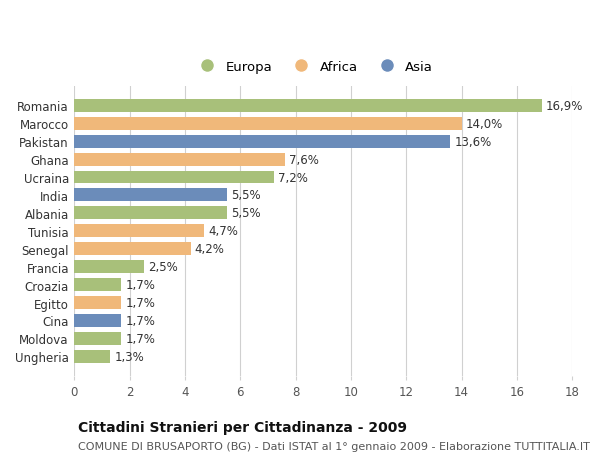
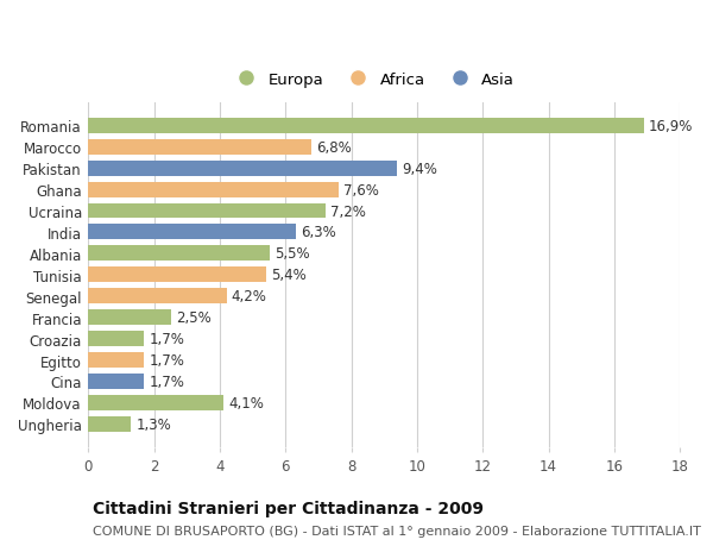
Marocco: 14,0% -> 6,8%
Pakistan: 13,6% -> 9,4%
India: 5,5% -> 6,3%
Tunisia: 4,7% -> 5,4%
Moldova: 1,7% -> 4,1%
